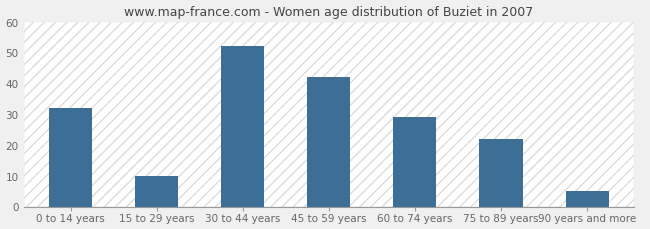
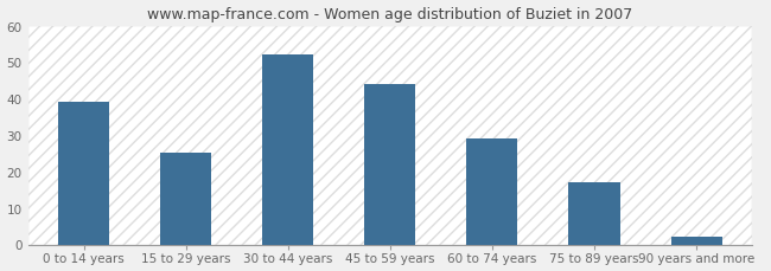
0 to 14 years: 32 -> 39
15 to 29 years: 10 -> 25
45 to 59 years: 42 -> 44
75 to 89 years: 22 -> 17
90 years and more: 5 -> 2
